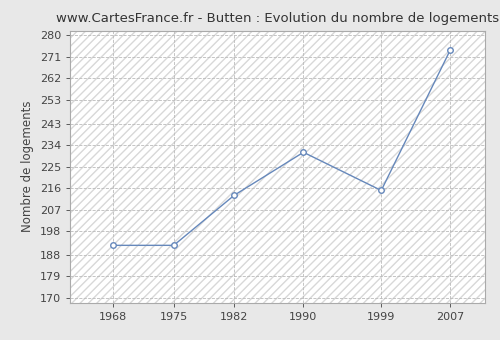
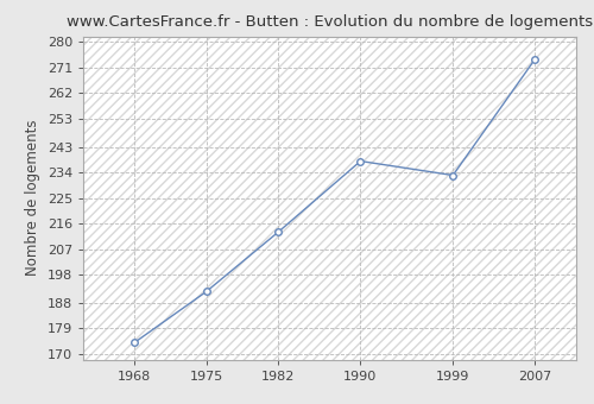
1968: 192 -> 174
1990: 231 -> 238
1999: 215 -> 233
